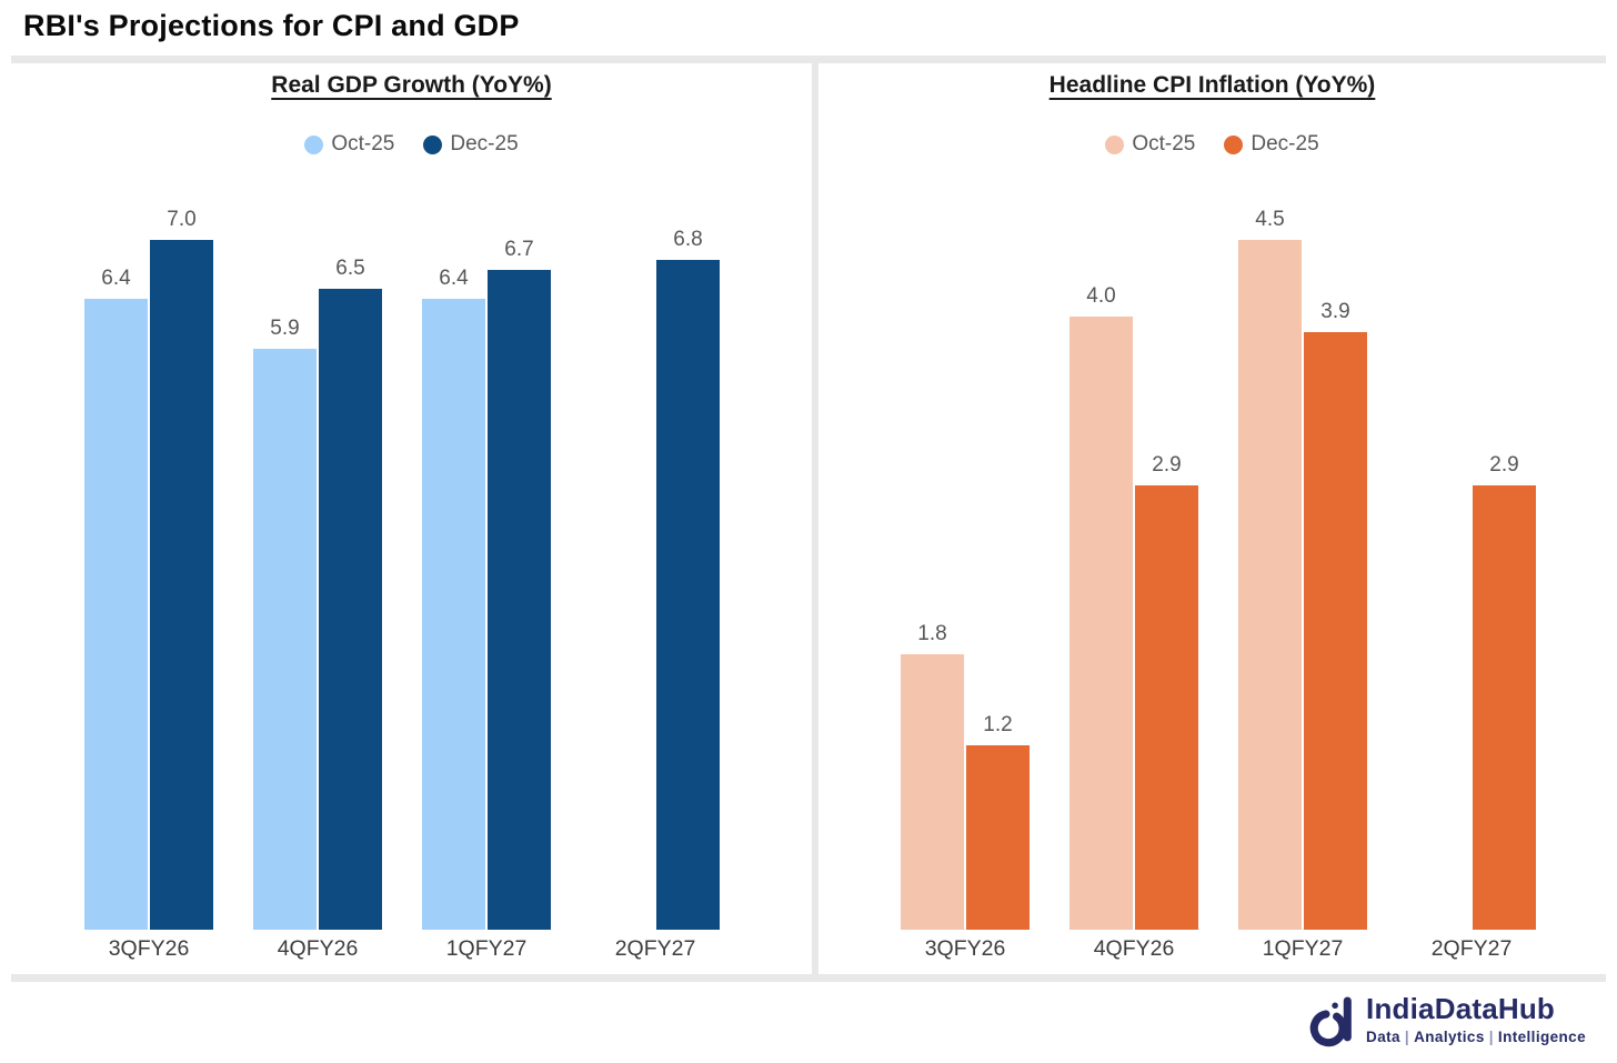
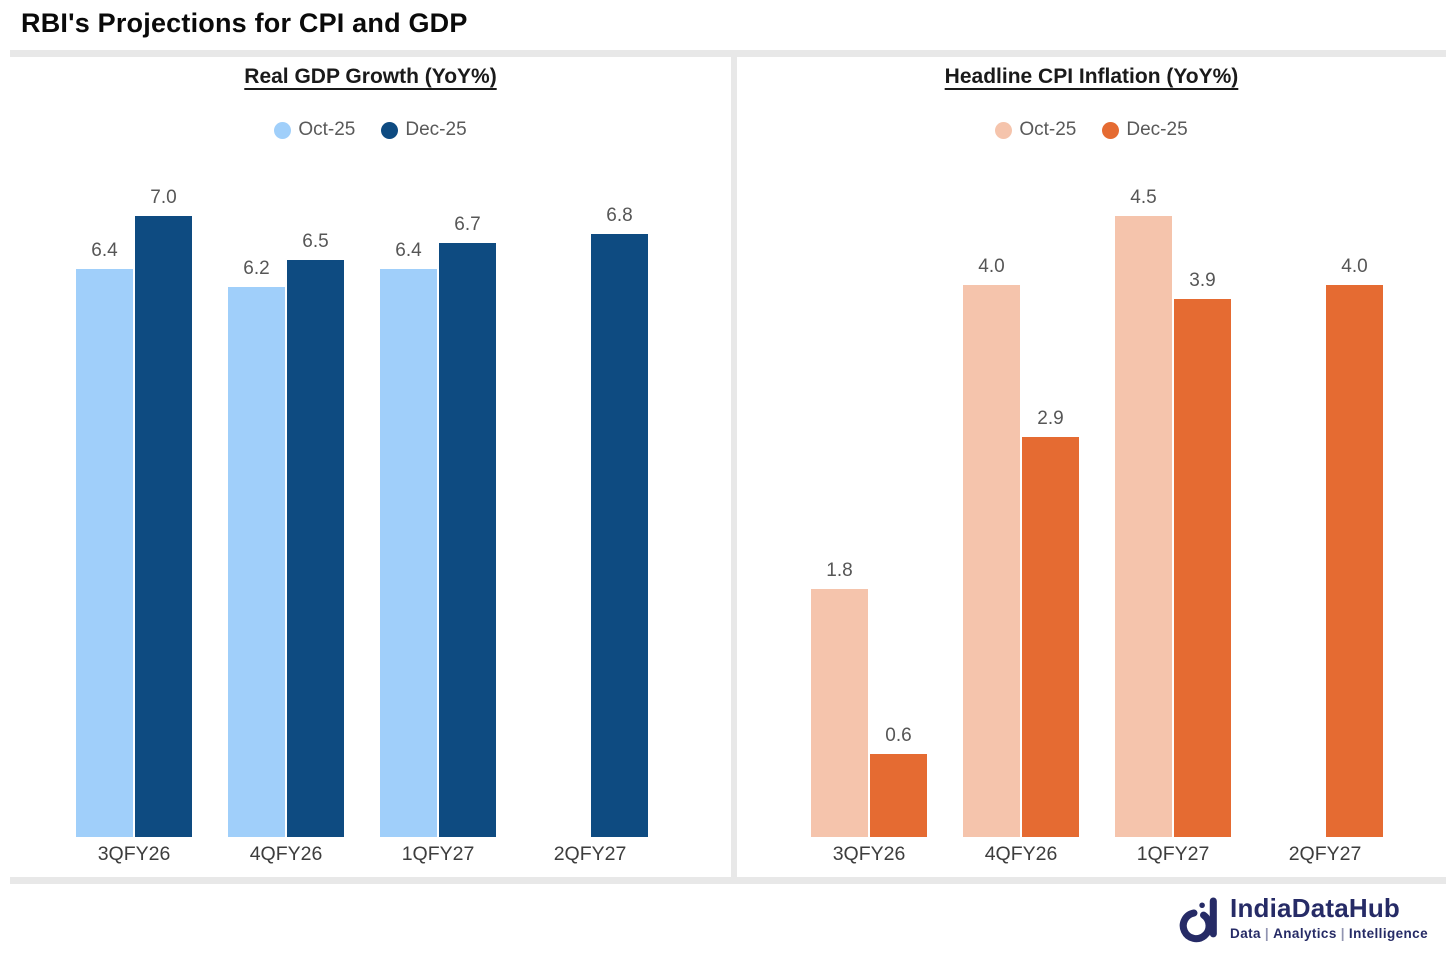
Real GDP Growth (YoY%)/Oct-25/4QFY26: 5.9 -> 6.2
Headline CPI Inflation (YoY%)/Dec-25/3QFY26: 1.2 -> 0.6
Headline CPI Inflation (YoY%)/Dec-25/2QFY27: 2.9 -> 4.0
